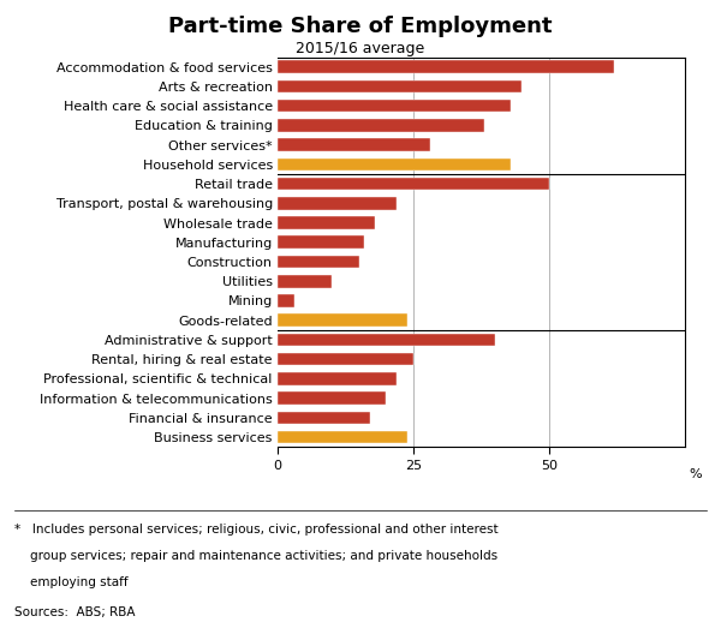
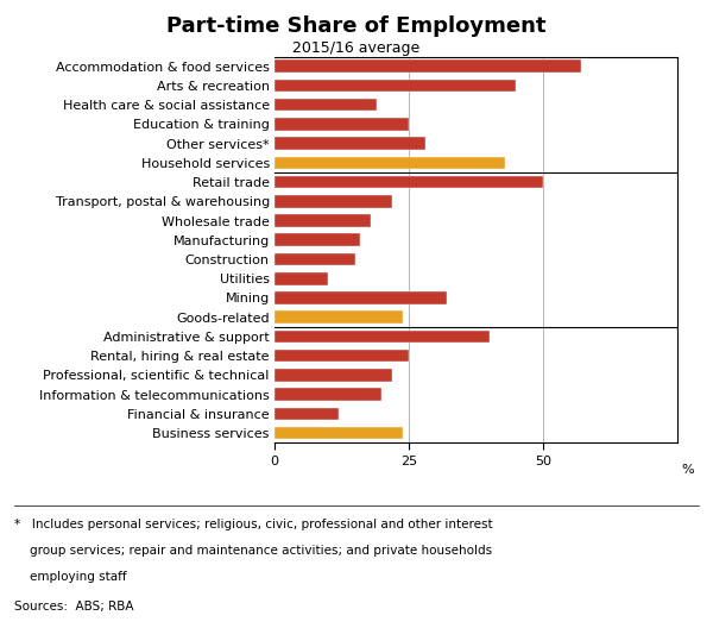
Accommodation & food services: 62 -> 57
Health care & social assistance: 43 -> 19
Education & training: 38 -> 25
Mining: 3 -> 32
Financial & insurance: 17 -> 12
